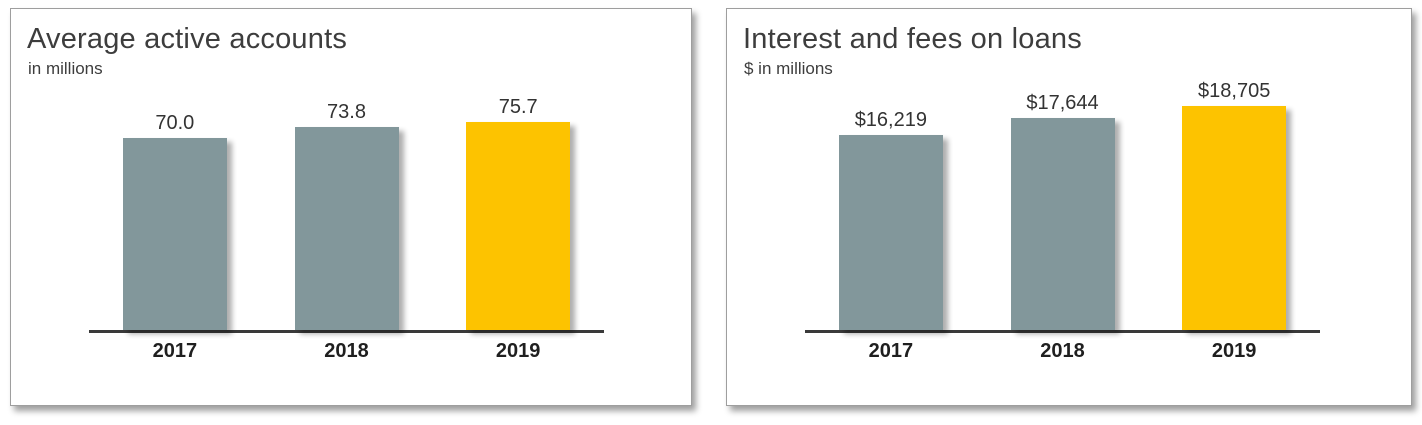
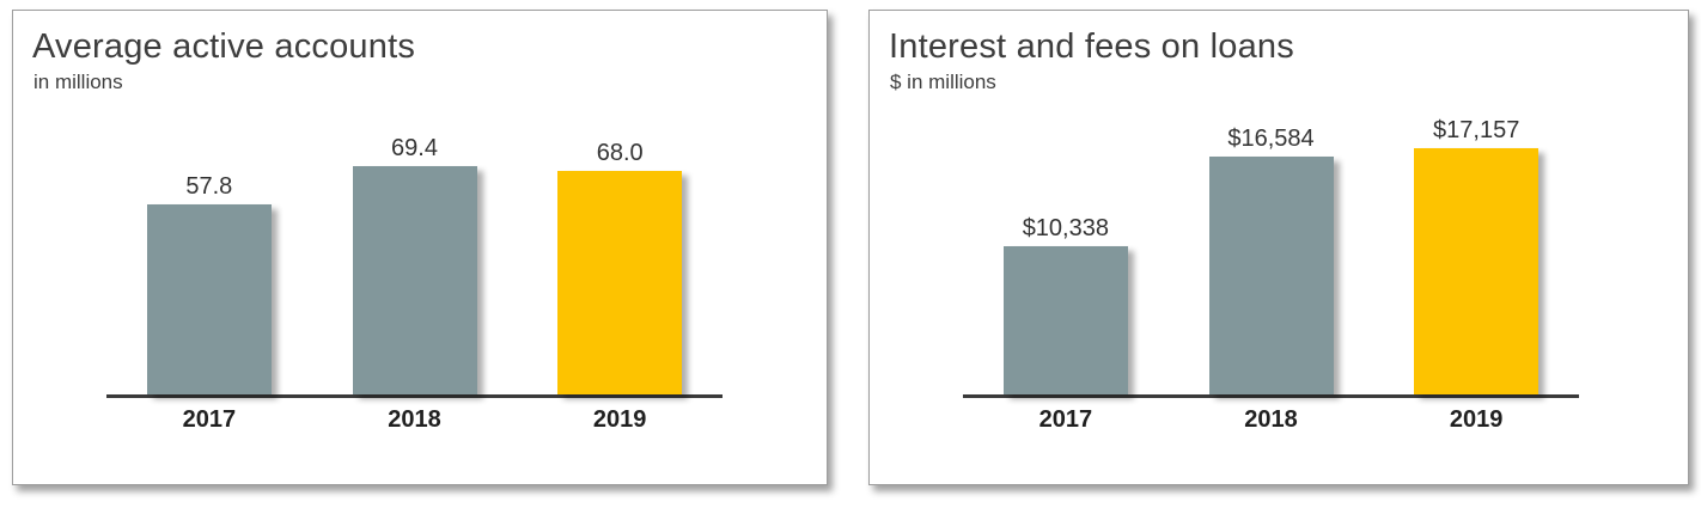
Average active accounts/2017: 70.0 -> 57.8
Average active accounts/2018: 73.8 -> 69.4
Average active accounts/2019: 75.7 -> 68.0
Interest and fees on loans/2017: $16,219 -> $10,338
Interest and fees on loans/2018: $17,644 -> $16,584
Interest and fees on loans/2019: $18,705 -> $17,157
